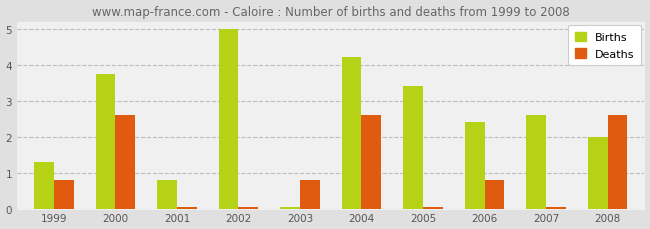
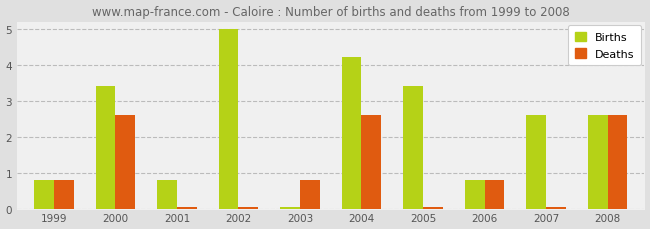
Births/1999: 1.30 -> 0.80
Births/2000: 3.75 -> 3.40
Births/2006: 2.40 -> 0.80
Births/2008: 2.00 -> 2.60
